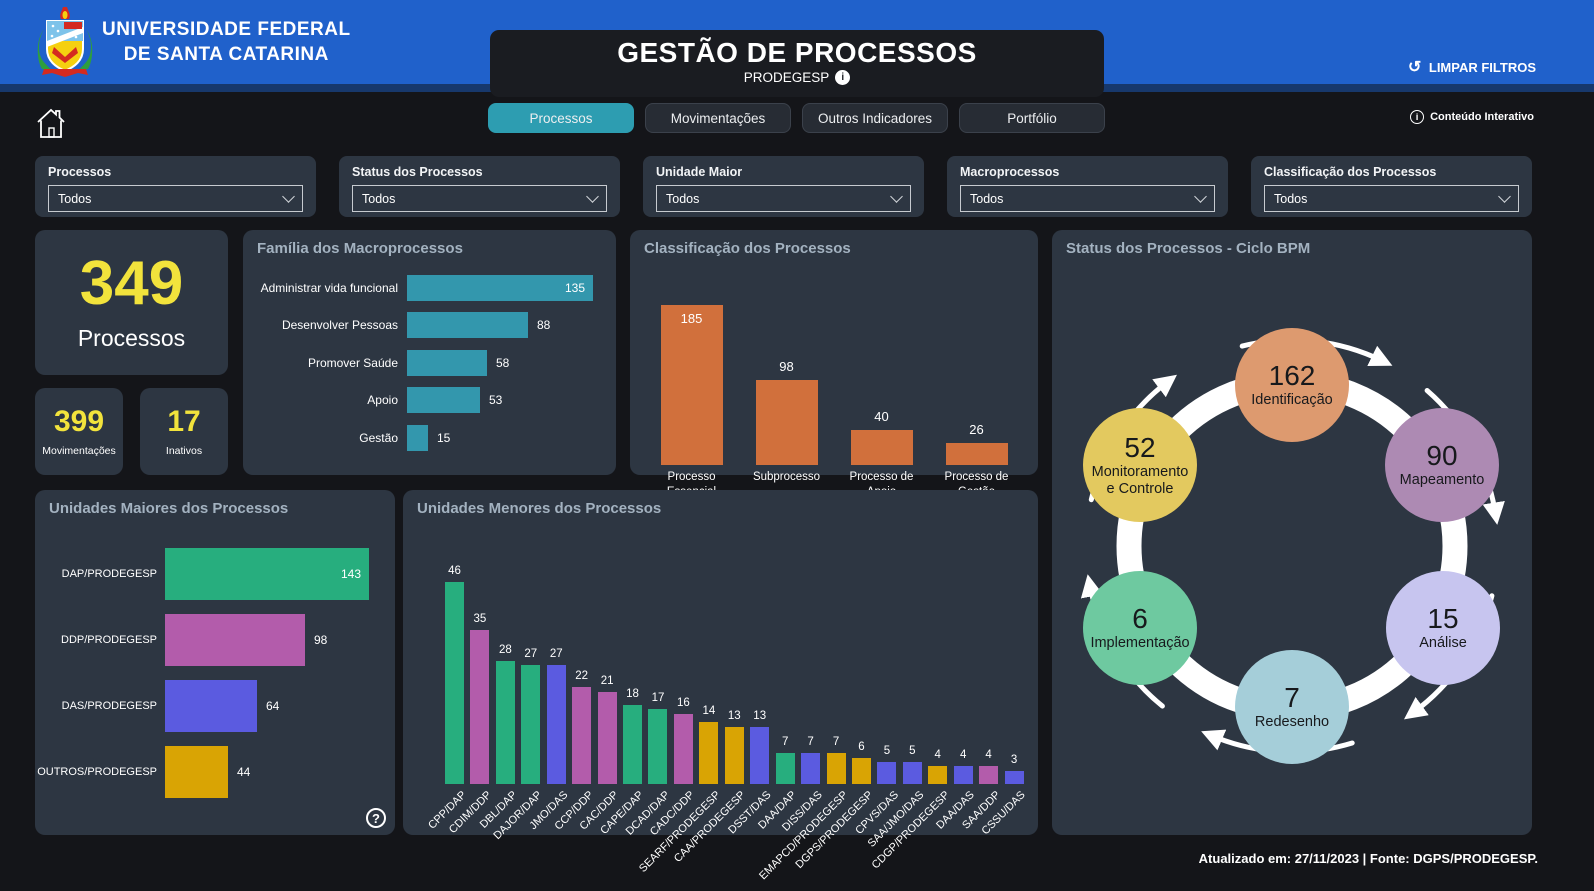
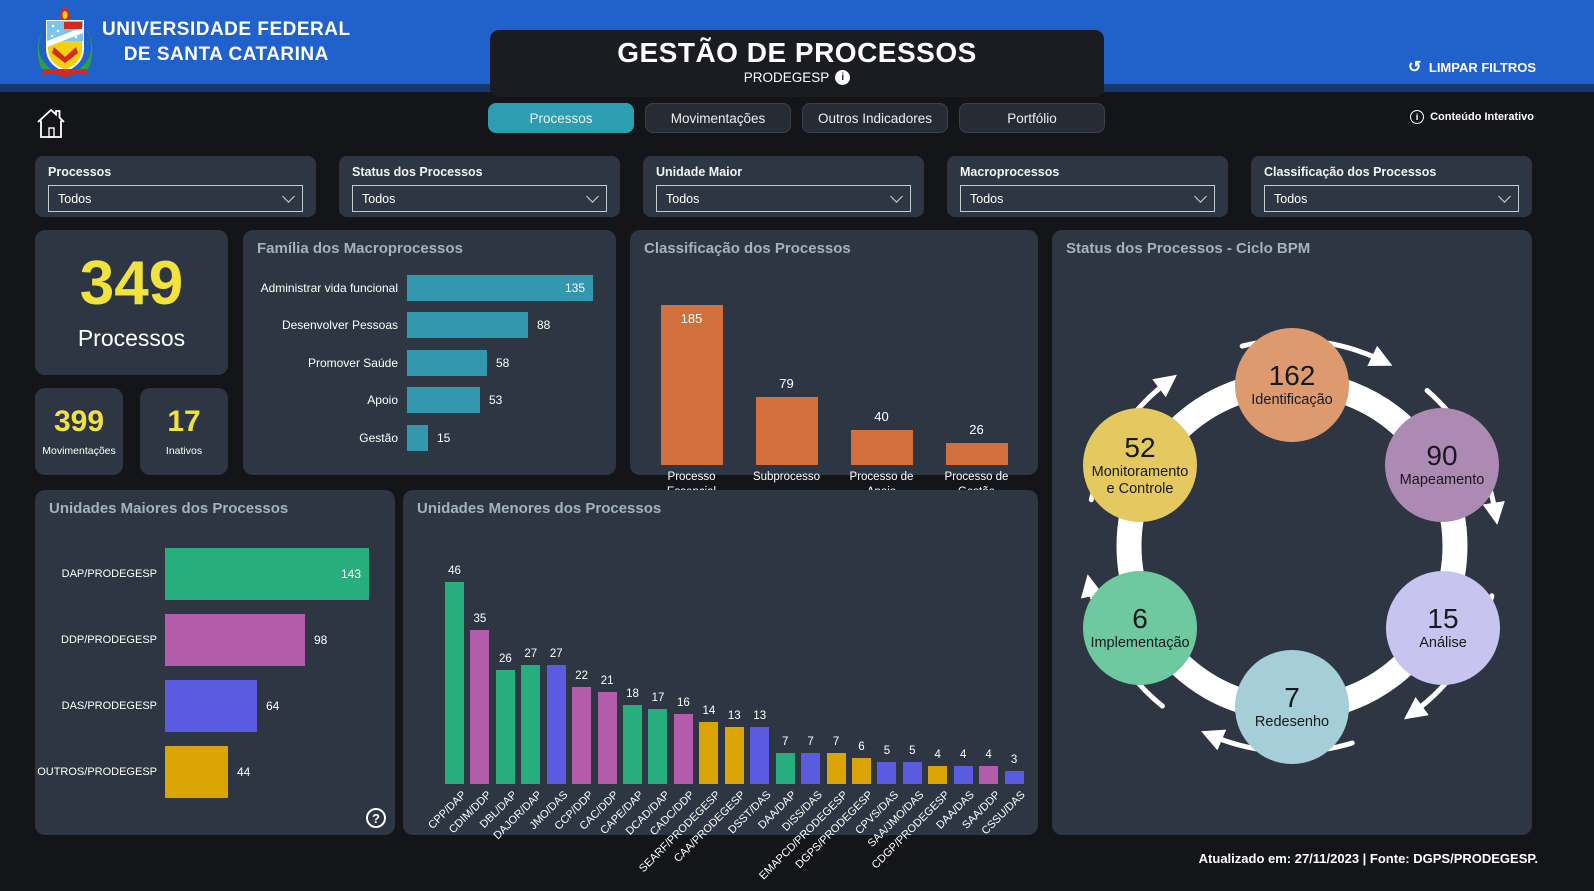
Classificação dos Processos/Subprocesso: 98 -> 79
Unidades Menores dos Processos/DBL/DAP: 28 -> 26
